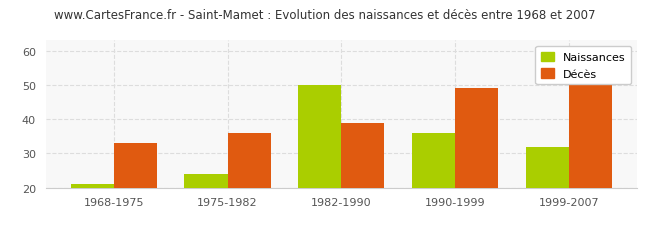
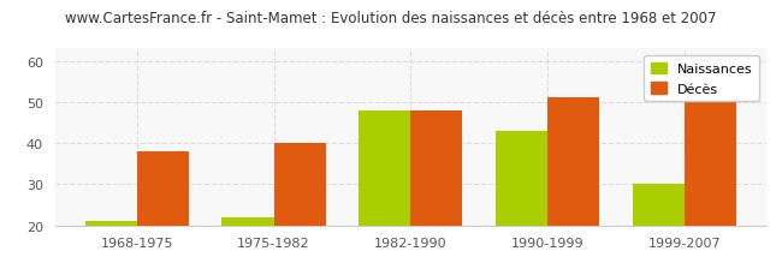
Décès/1968-1975: 33 -> 38
Naissances/1975-1982: 24 -> 22
Décès/1975-1982: 36 -> 40
Naissances/1982-1990: 50 -> 48
Décès/1982-1990: 39 -> 48
Naissances/1990-1999: 36 -> 43
Décès/1990-1999: 49 -> 51
Naissances/1999-2007: 32 -> 30
